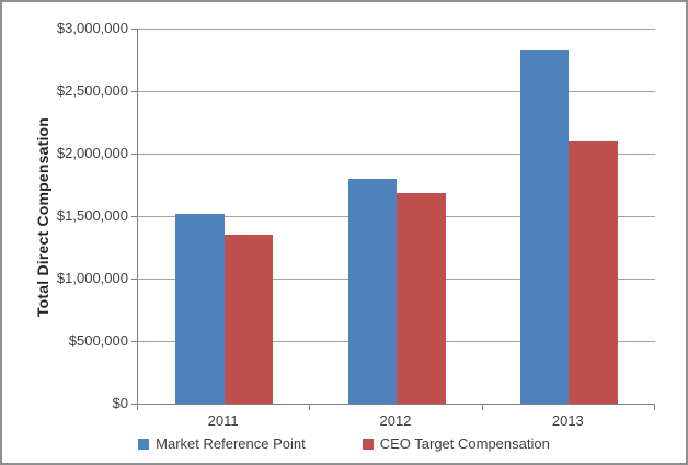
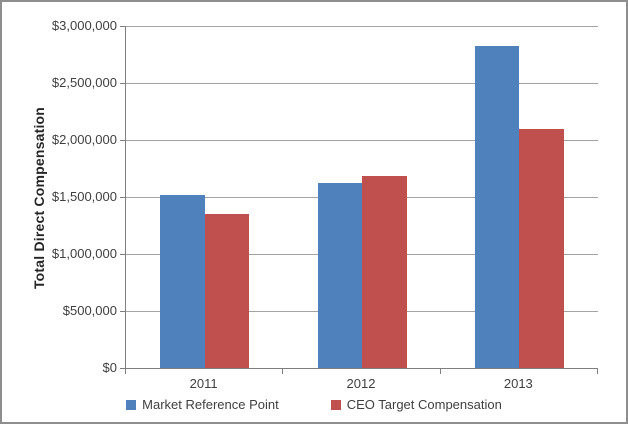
Market Reference Point/2012: $1800000 -> $1620000
